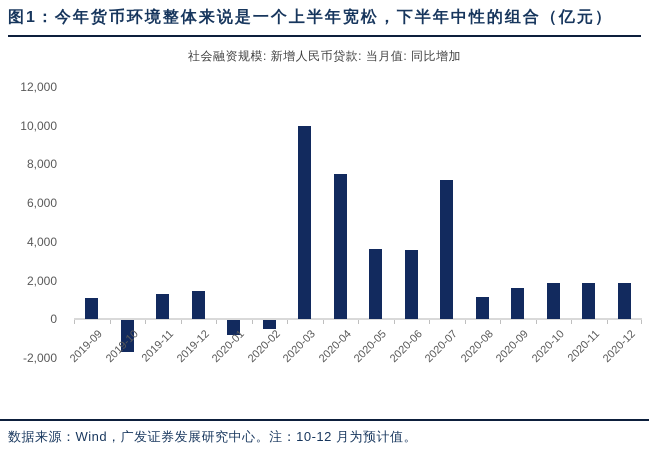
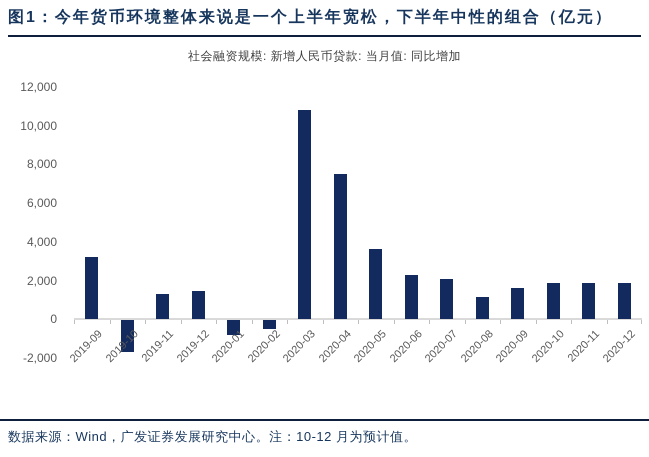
2019-09: 1100 -> 3200
2020-03: 10000 -> 10800
2020-06: 3600 -> 2300
2020-07: 7200 -> 2100
